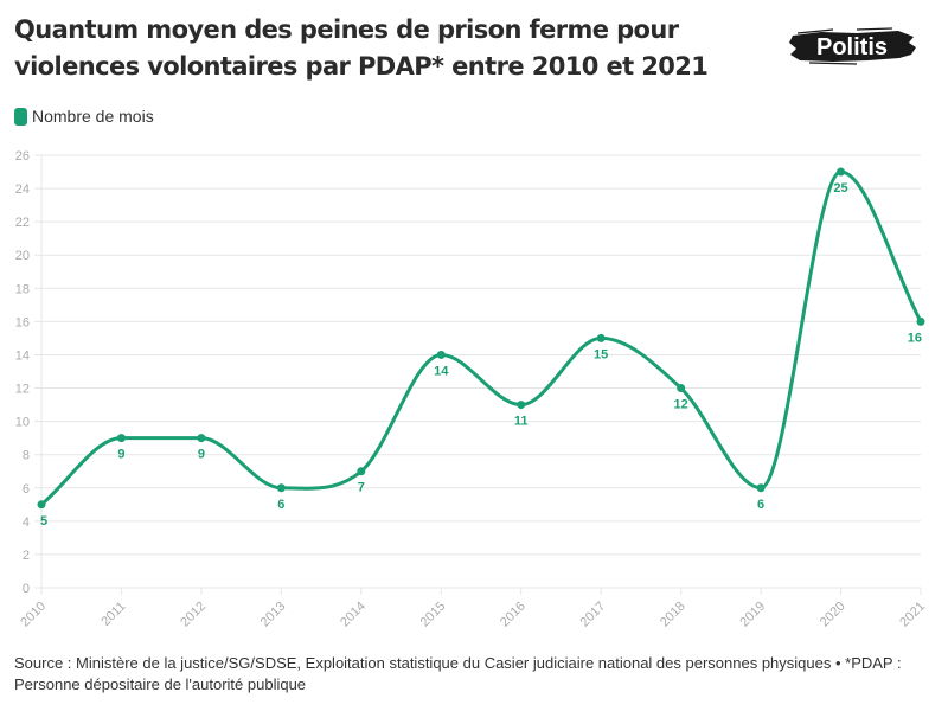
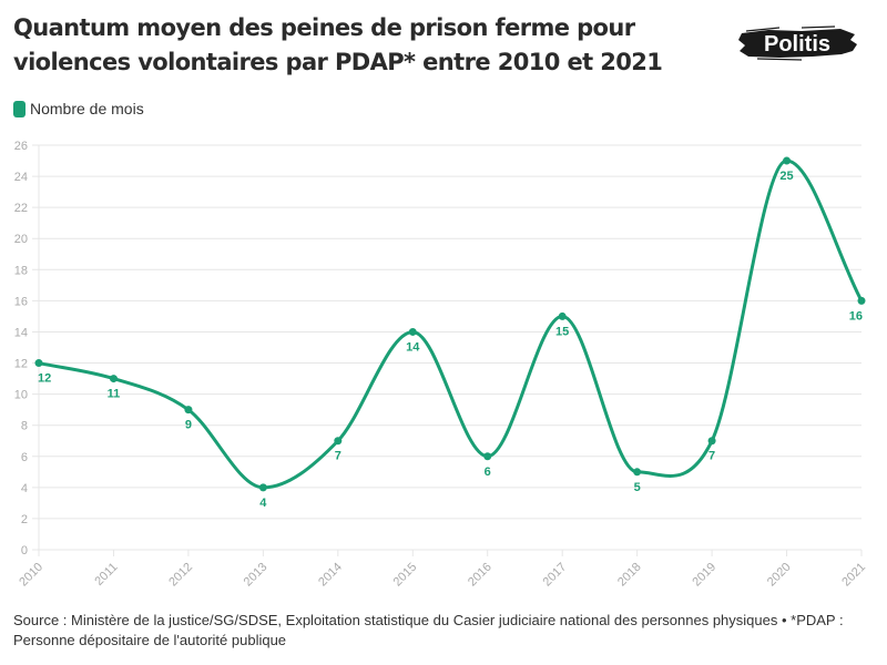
2010: 5 -> 12
2011: 9 -> 11
2013: 6 -> 4
2016: 11 -> 6
2018: 12 -> 5
2019: 6 -> 7
